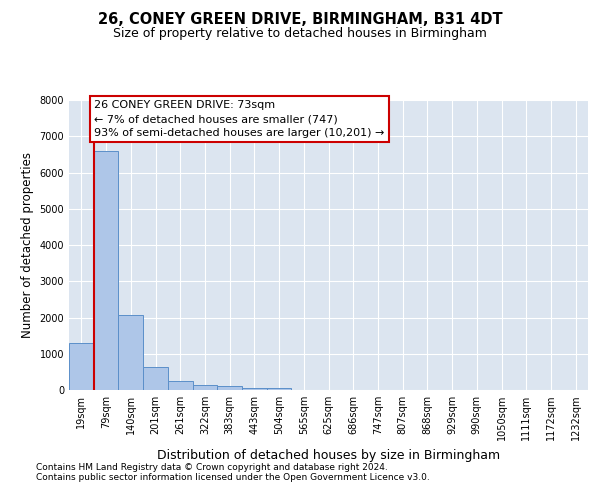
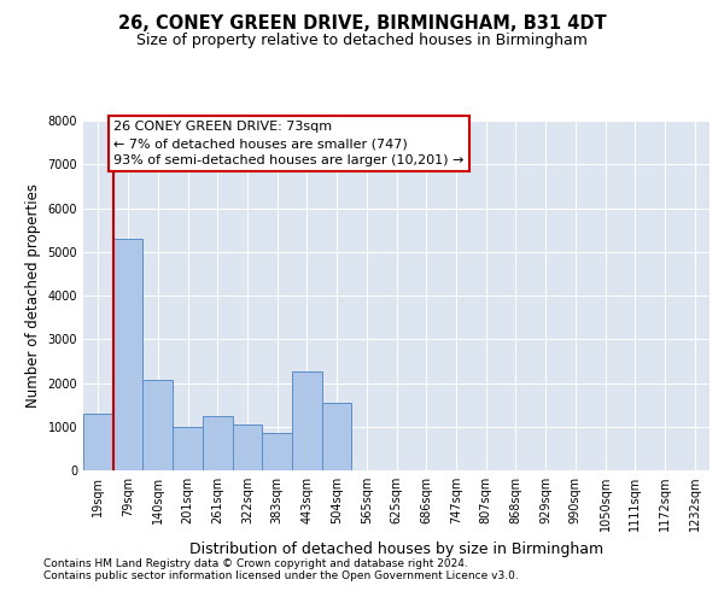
79sqm: 6600 -> 5300
201sqm: 640 -> 1000
261sqm: 250 -> 1250
322sqm: 130 -> 1050
383sqm: 100 -> 850
443sqm: 60 -> 2250
504sqm: 60 -> 1550
